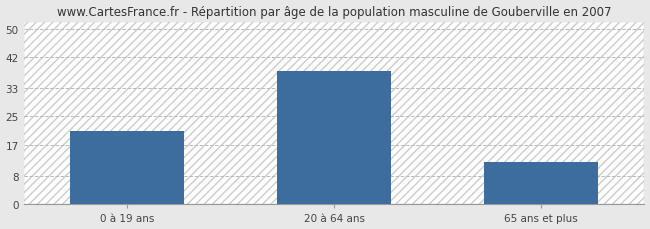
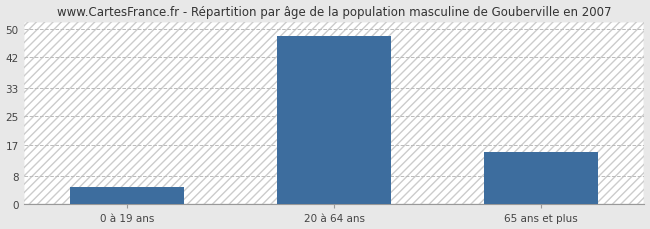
0 à 19 ans: 21 -> 5
20 à 64 ans: 38 -> 48
65 ans et plus: 12 -> 15
